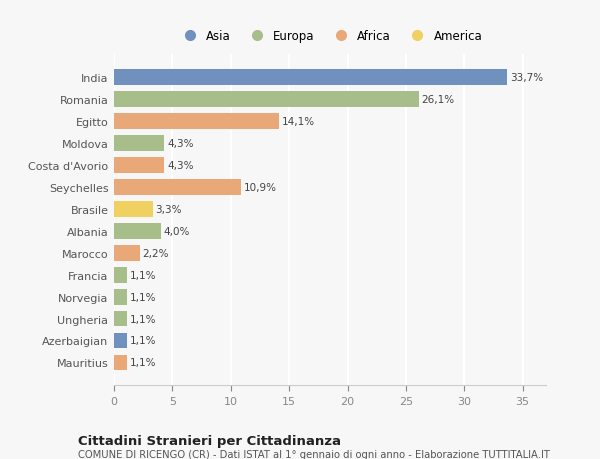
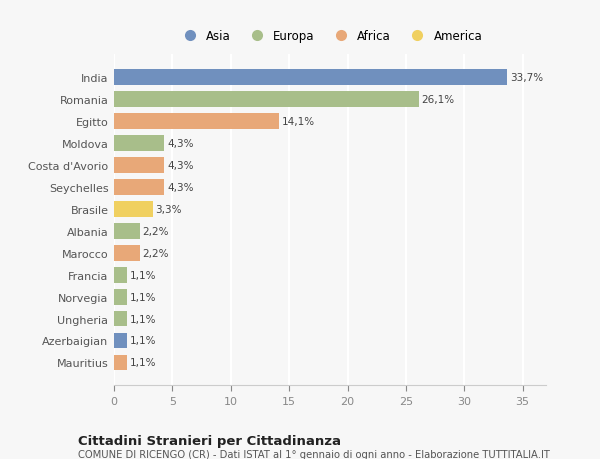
Seychelles: 10,9% -> 4,3%
Albania: 4,0% -> 2,2%
